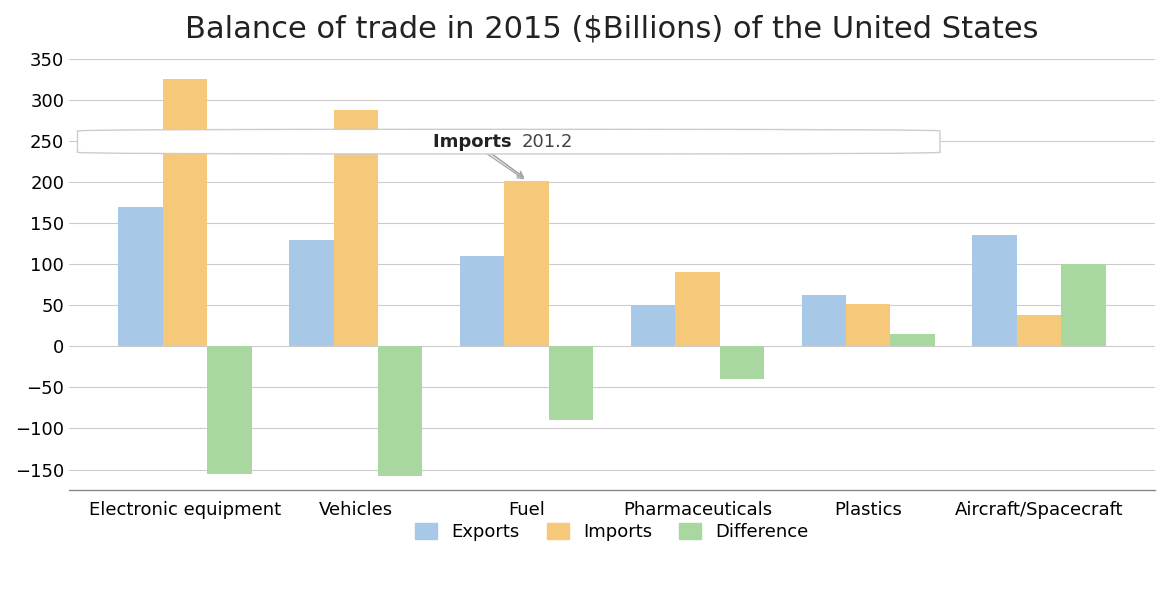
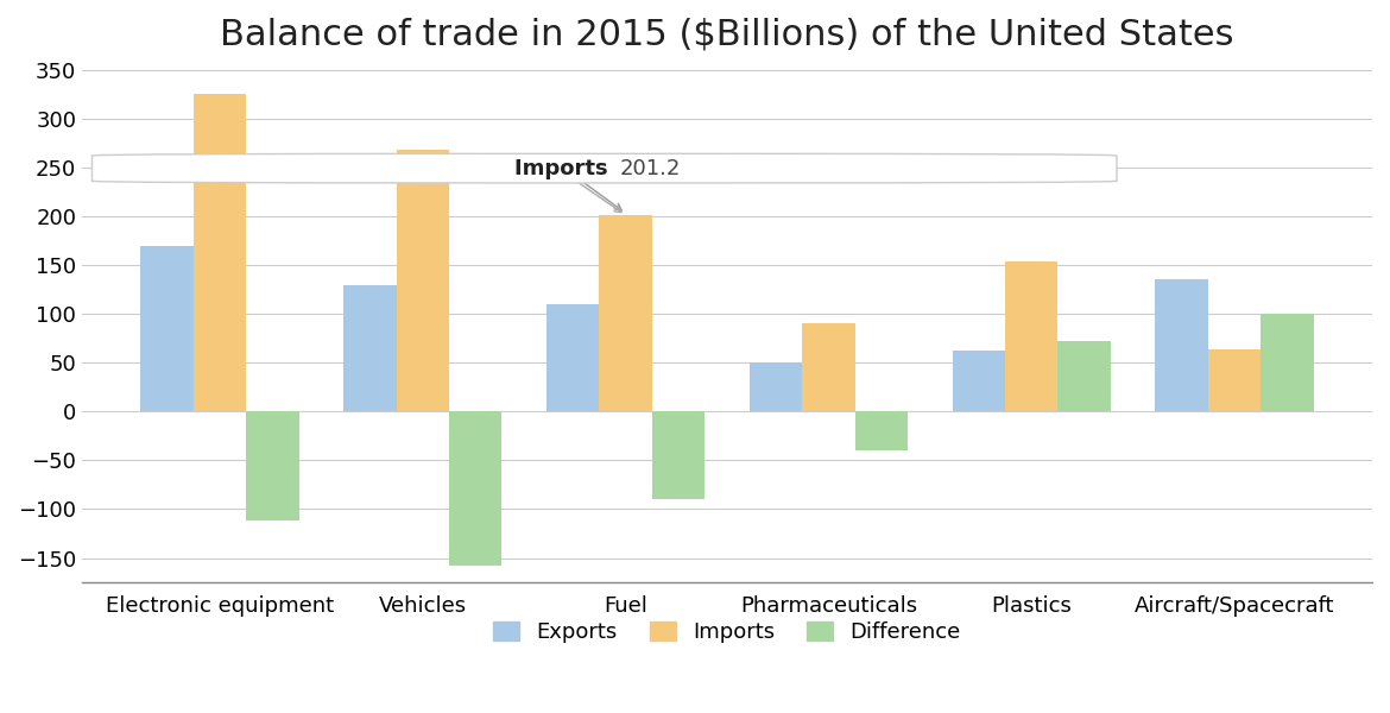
Difference/Electronic equipment: -155 -> -112
Imports/Vehicles: 288 -> 268
Imports/Plastics: 52 -> 154
Difference/Plastics: 15 -> 72
Imports/Aircraft/Spacecraft: 38 -> 64
